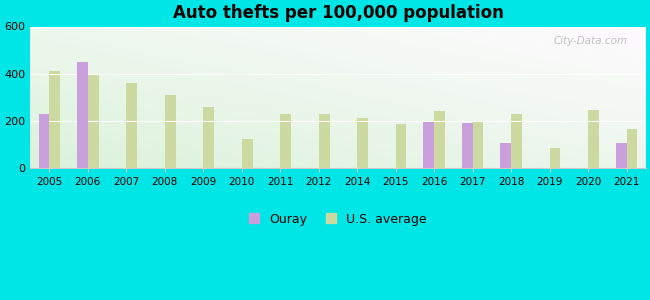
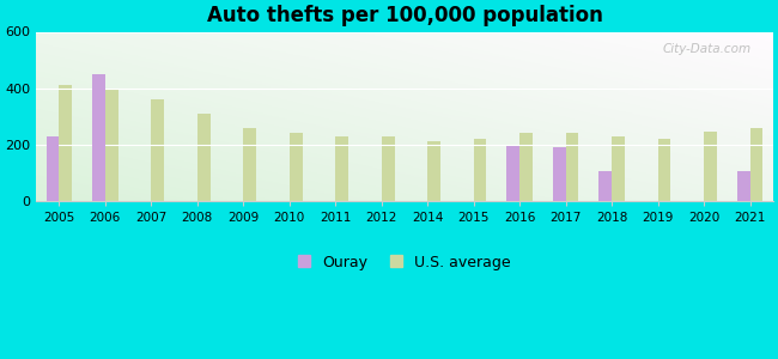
U.S. average/2010: 125 -> 240
U.S. average/2015: 185 -> 220
U.S. average/2017: 200 -> 240
U.S. average/2019: 85 -> 220
U.S. average/2021: 165 -> 260
